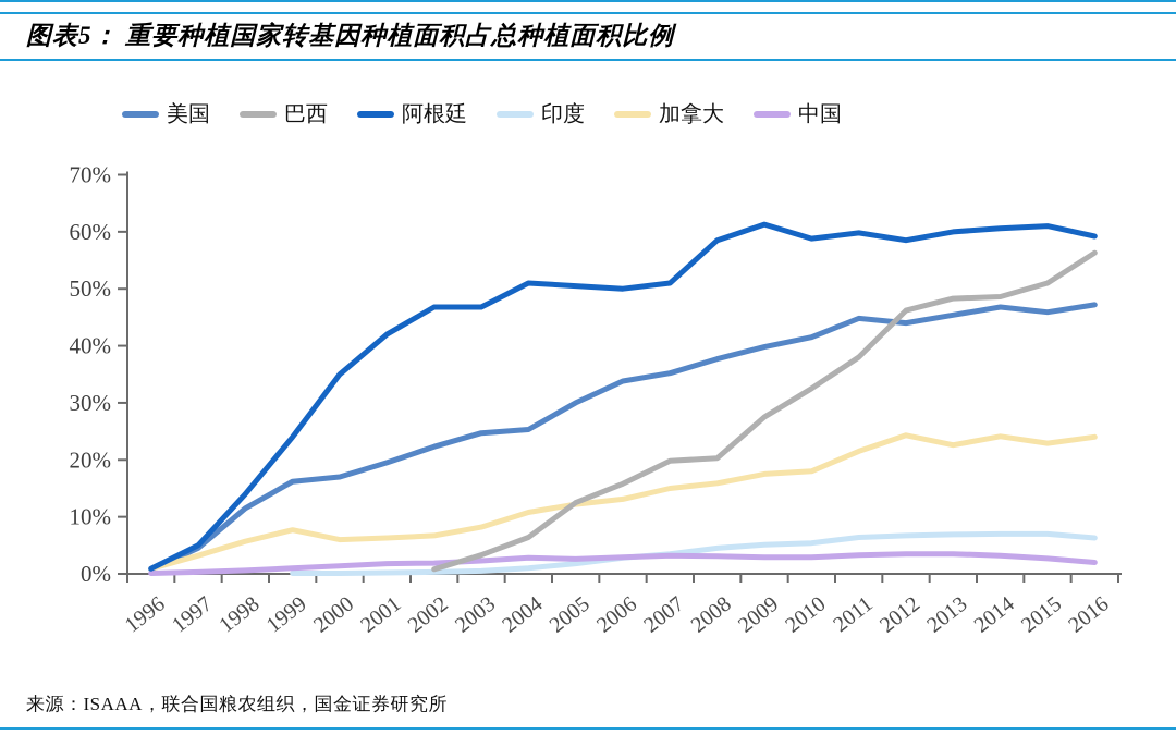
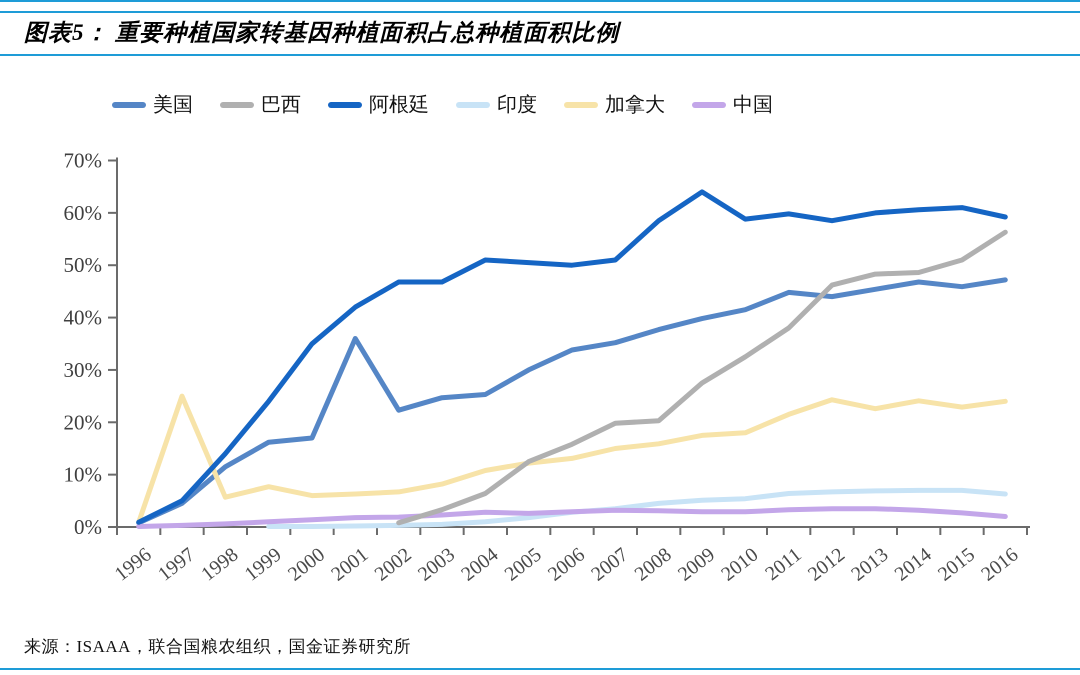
加拿大/1997: 3% -> 25%
美国/2001: 20% -> 36%
阿根廷/2009: 61% -> 64%
